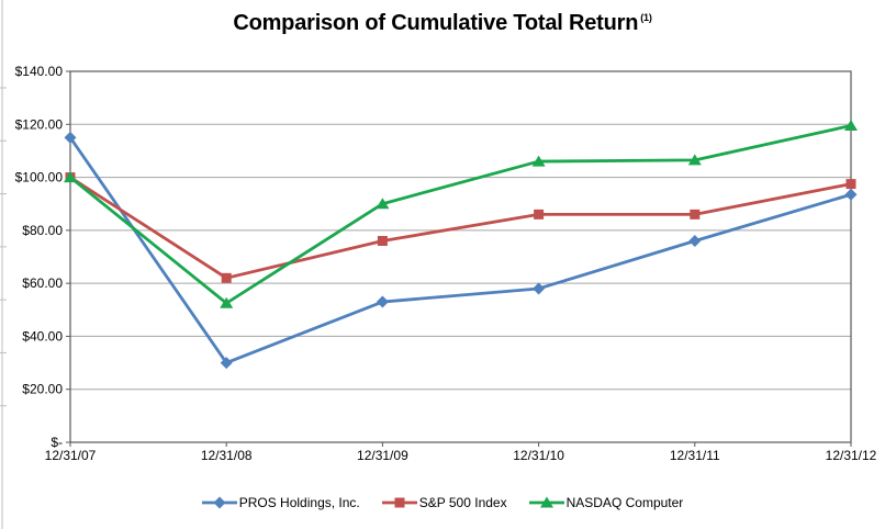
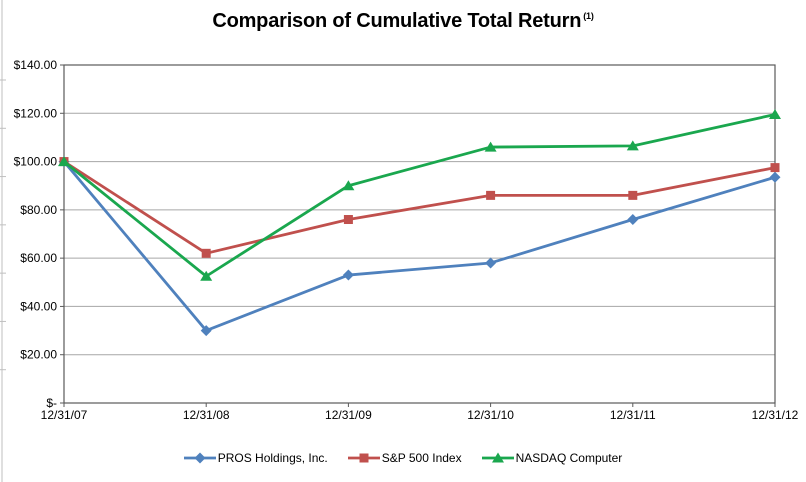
PROS Holdings, Inc./12/31/07: $115 -> $100
